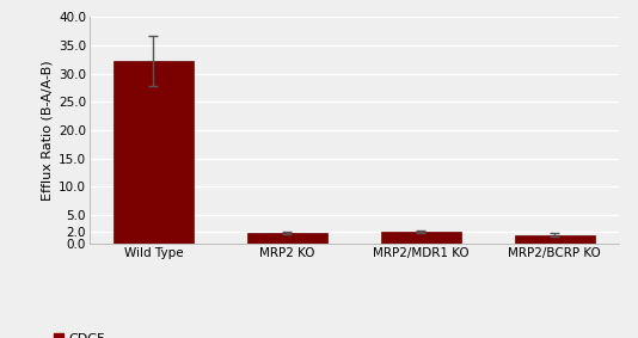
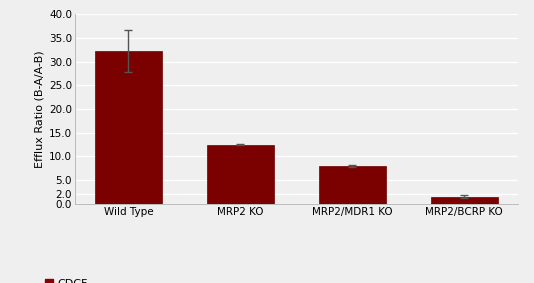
MRP2 KO: 1.9 -> 12.5
MRP2/MDR1 KO: 2.1 -> 8.0
